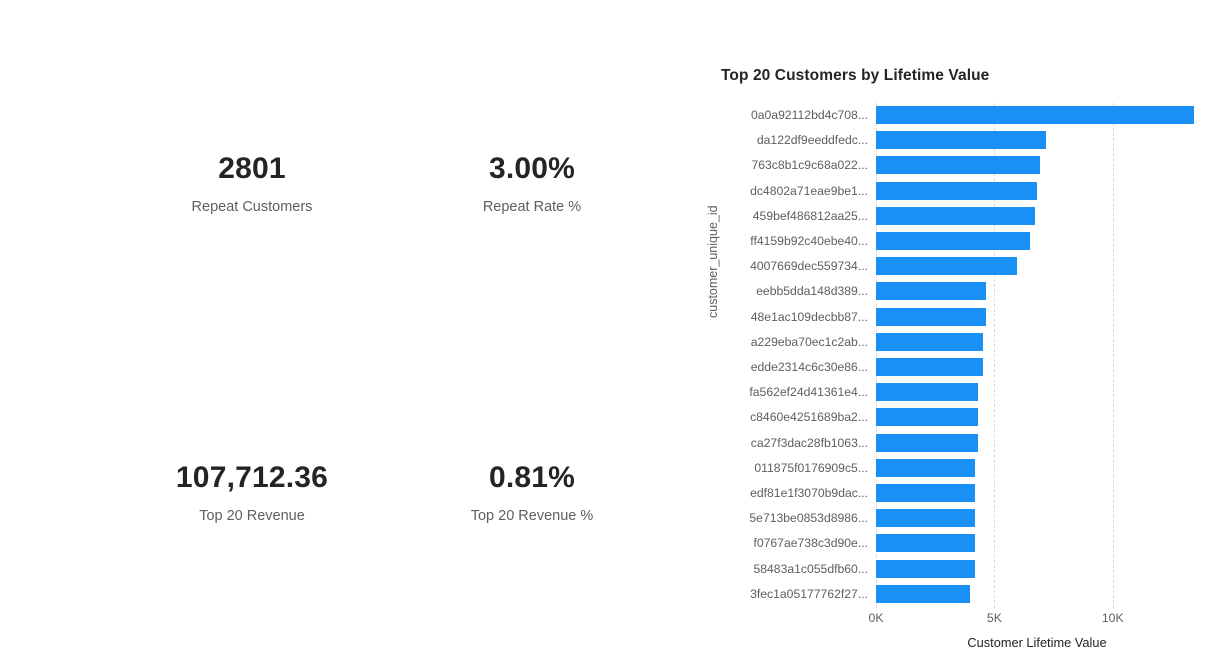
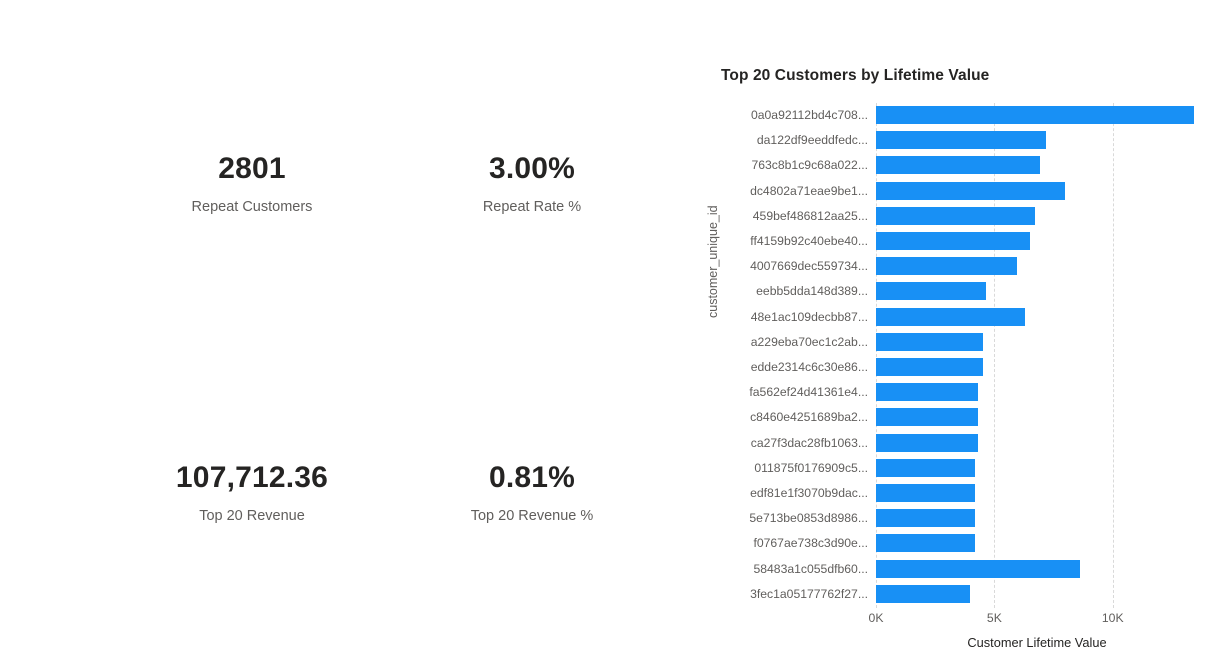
dc4802a71eae9be1...: 6.8K -> 8.0K
48e1ac109decbb87...: 4.6K -> 6.3K
58483a1c055dfb60...: 4.2K -> 8.6K
